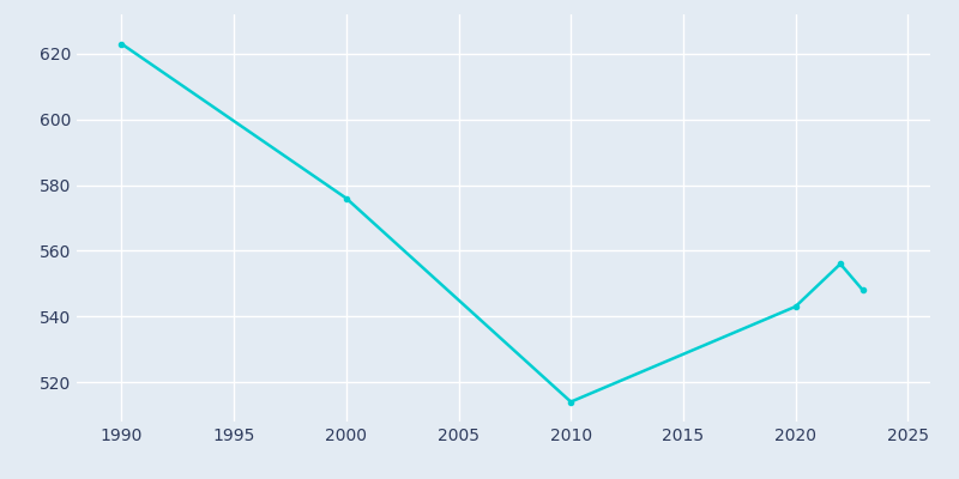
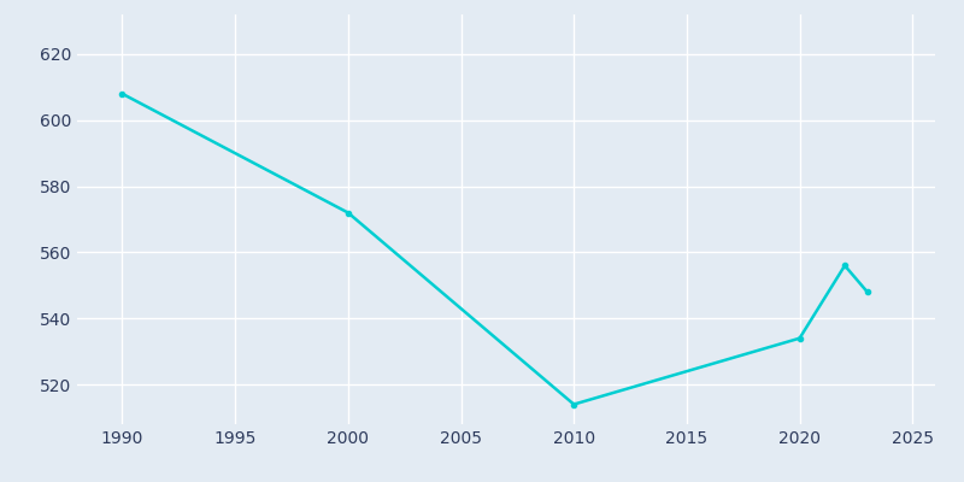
1990: 623 -> 608
2000: 576 -> 572
2020: 543 -> 534
